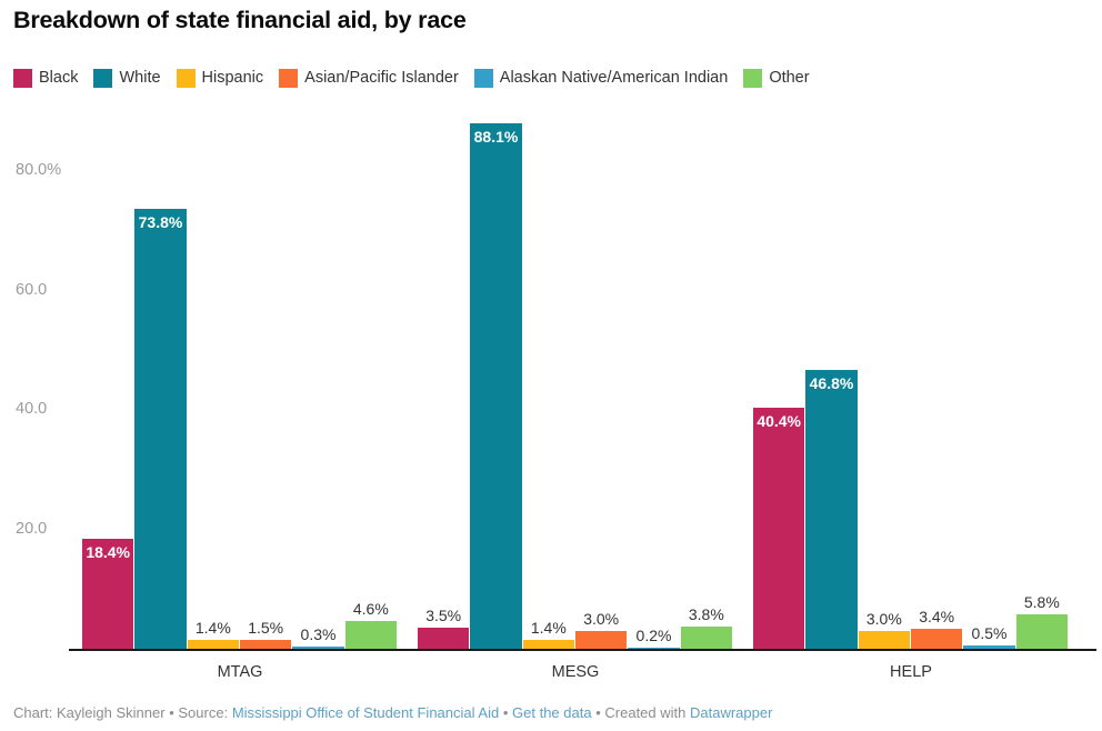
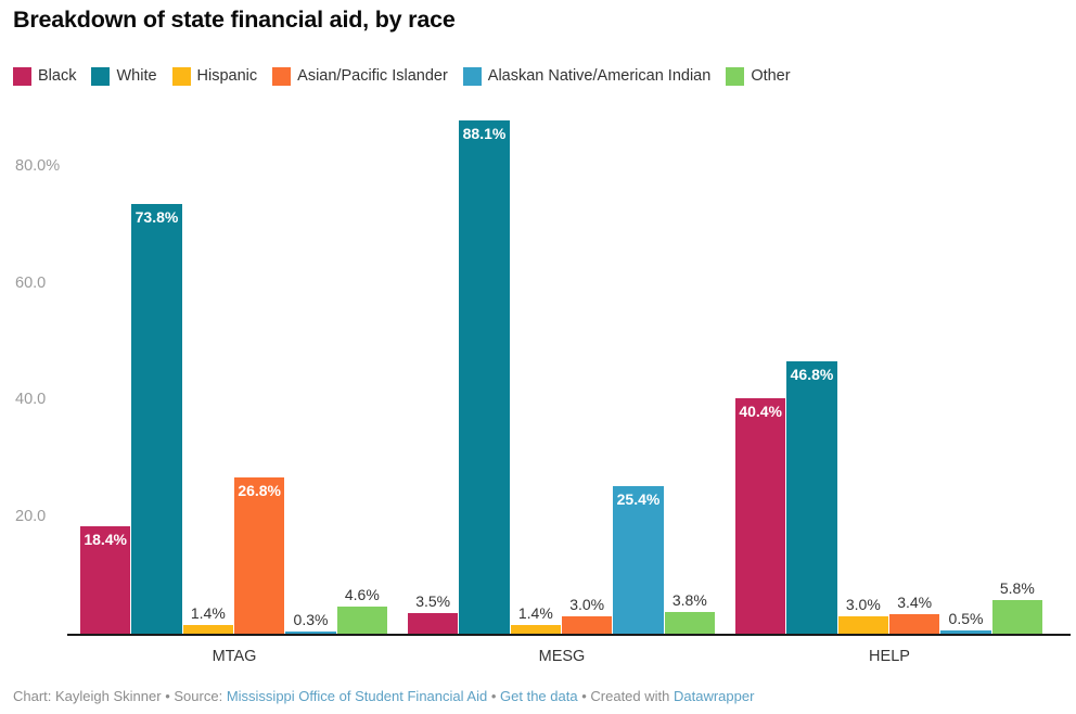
Asian/Pacific Islander/MTAG: 1.5% -> 26.8%
Alaskan Native/American Indian/MESG: 0.2% -> 25.4%
